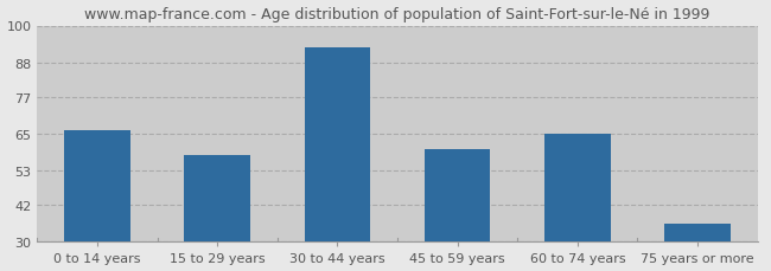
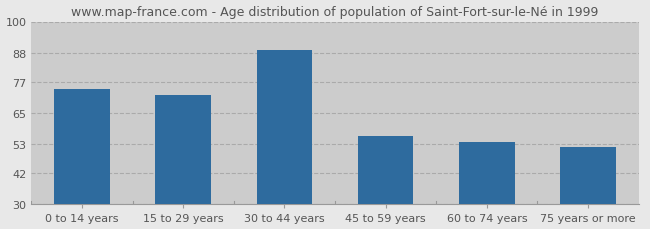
0 to 14 years: 66 -> 74
15 to 29 years: 58 -> 72
30 to 44 years: 93 -> 89
45 to 59 years: 60 -> 56
60 to 74 years: 65 -> 54
75 years or more: 36 -> 52
